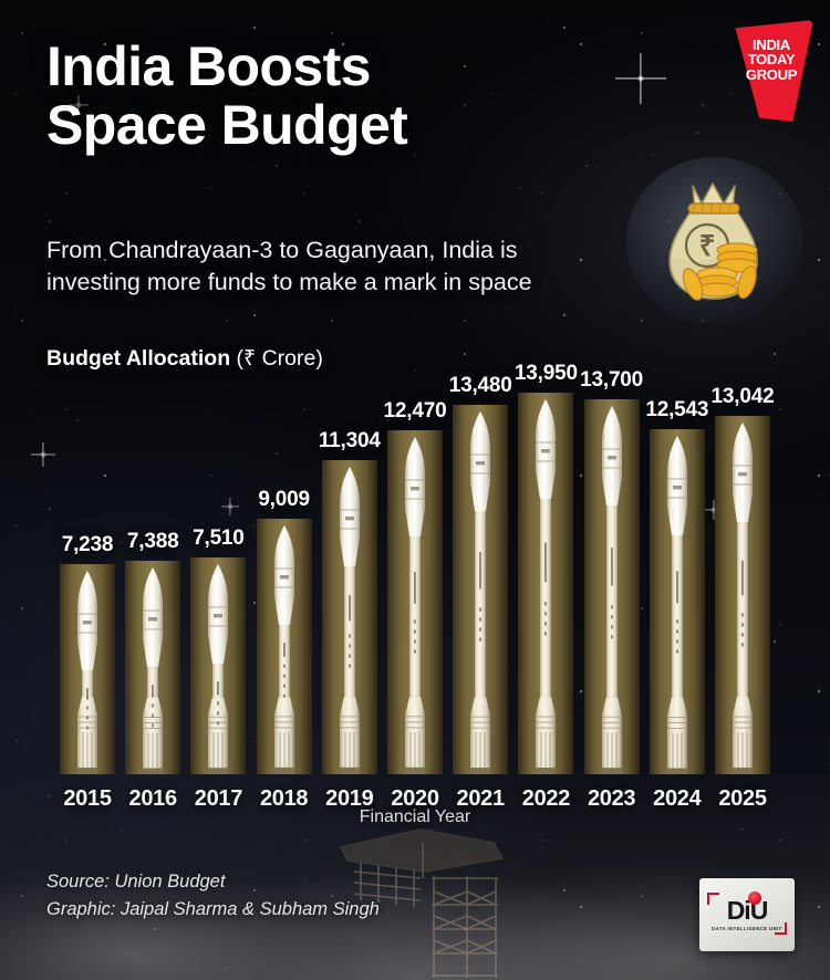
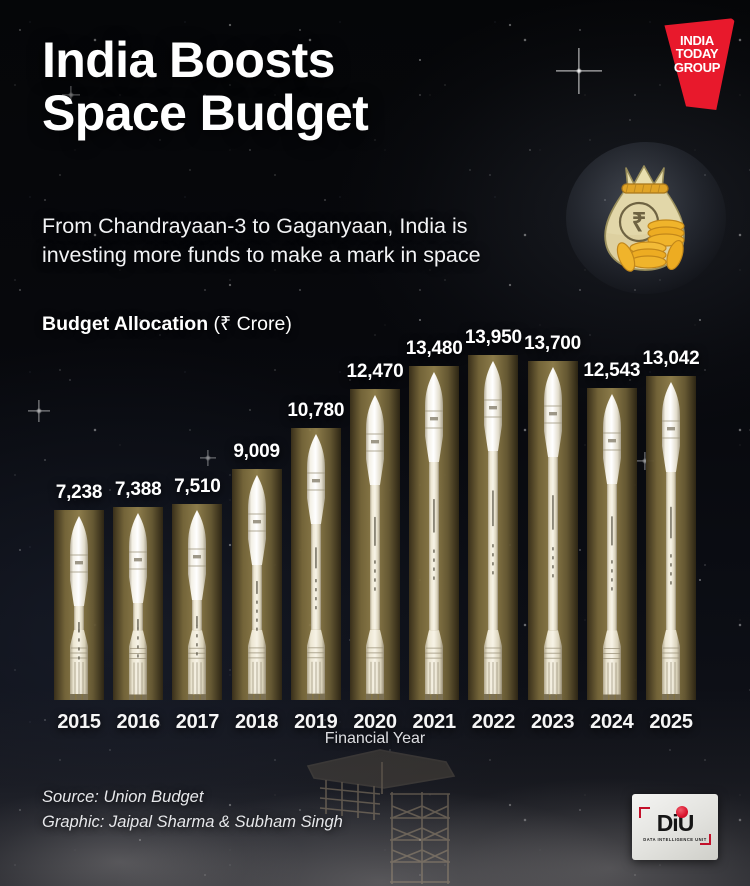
2019: 11,304 -> 10,780
